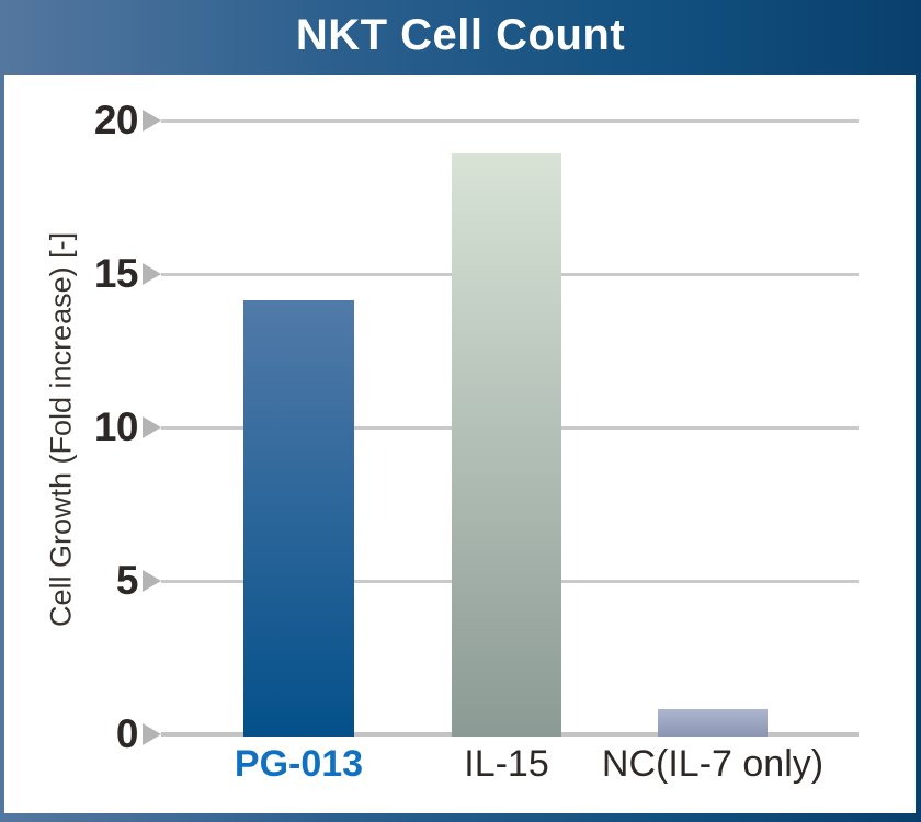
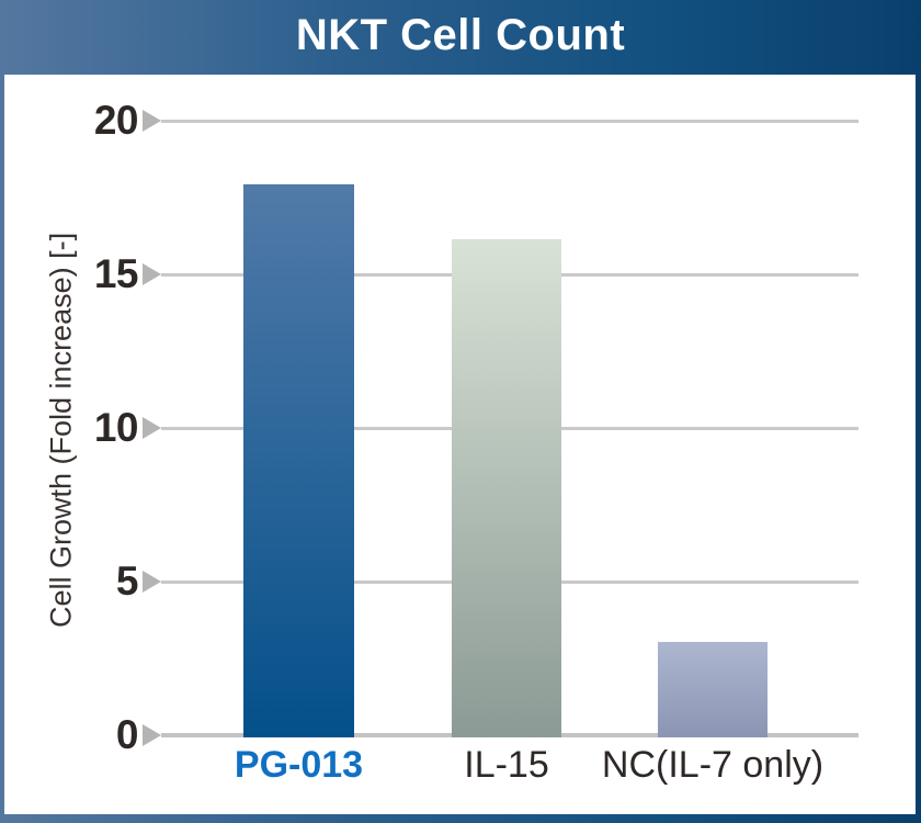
PG-013: 14.2 -> 18.0
IL-15: 19.0 -> 16.2
NC(IL-7 only): 0.9 -> 3.1
